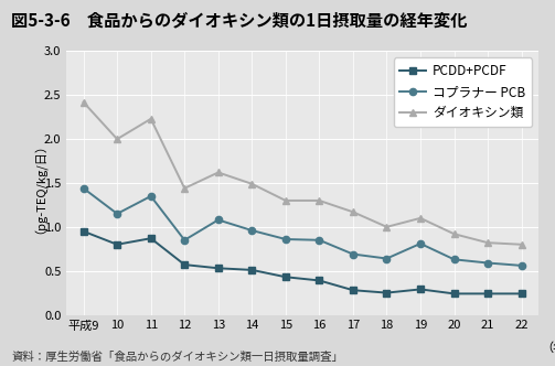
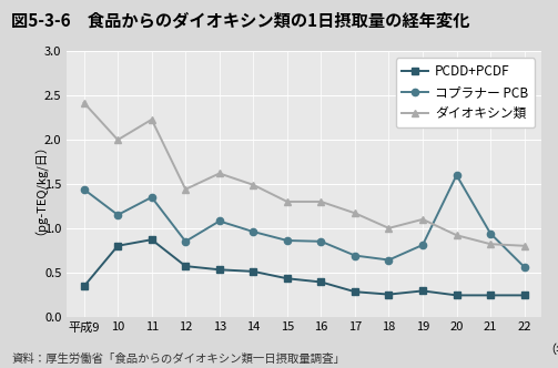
PCDD+PCDF/平成9: 0.95 -> 0.34
コプラナー PCB/20: 0.63 -> 1.60
コプラナー PCB/21: 0.59 -> 0.94
